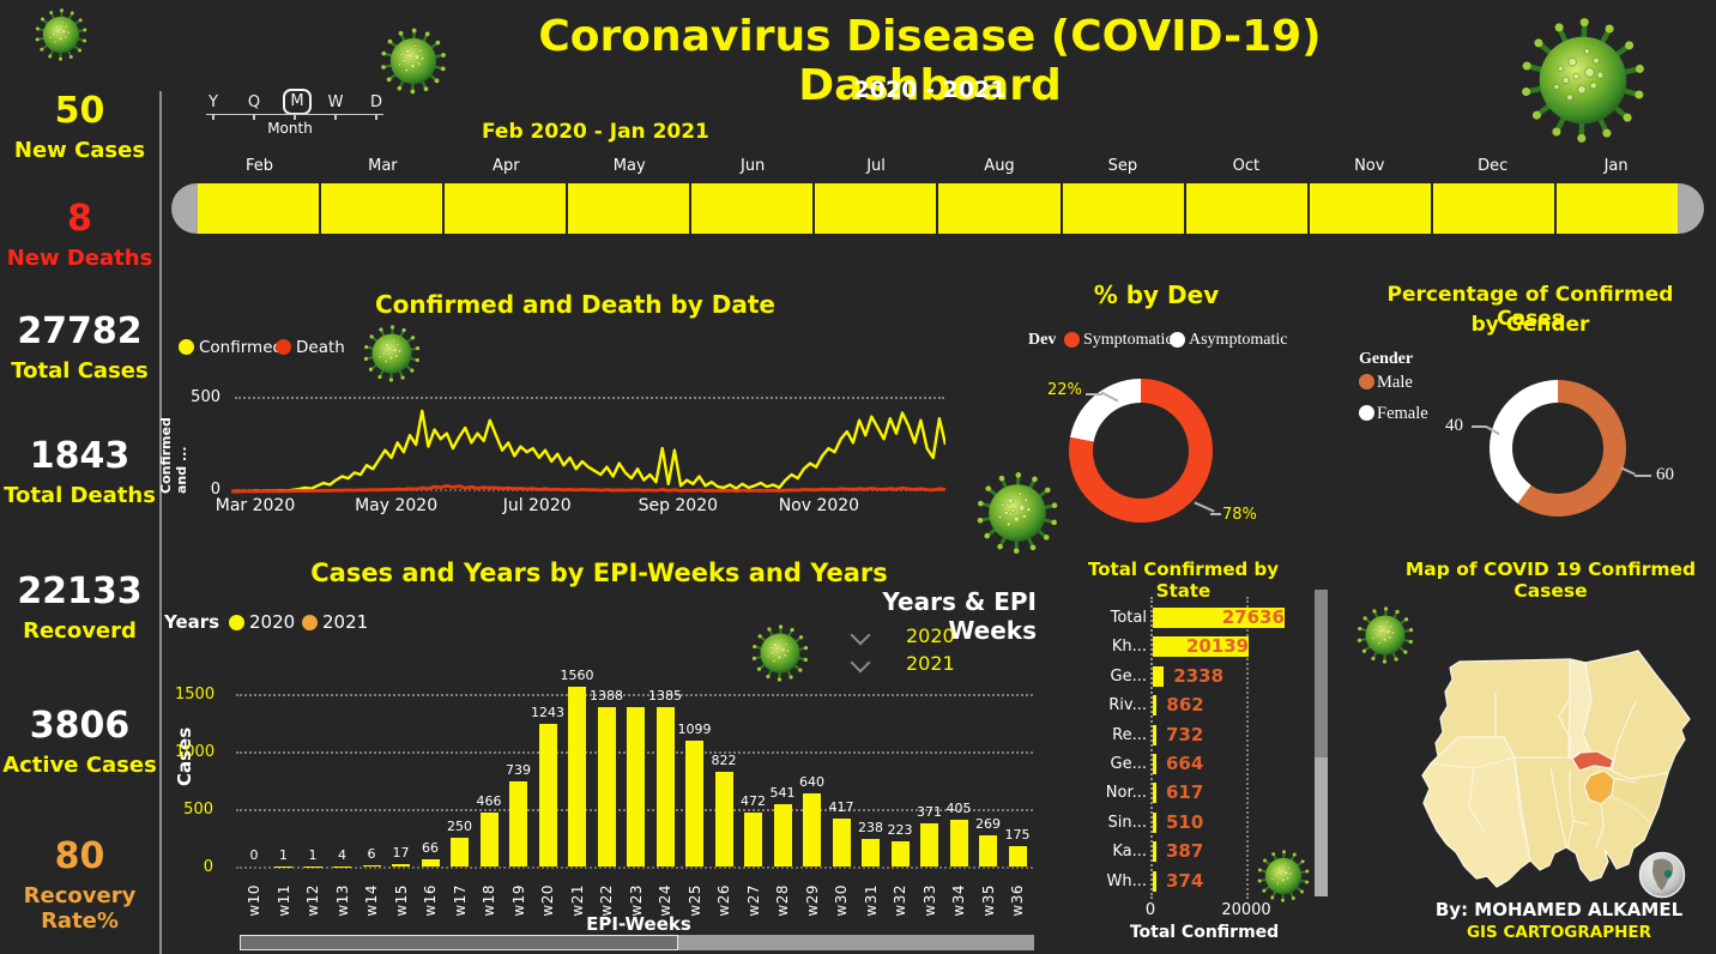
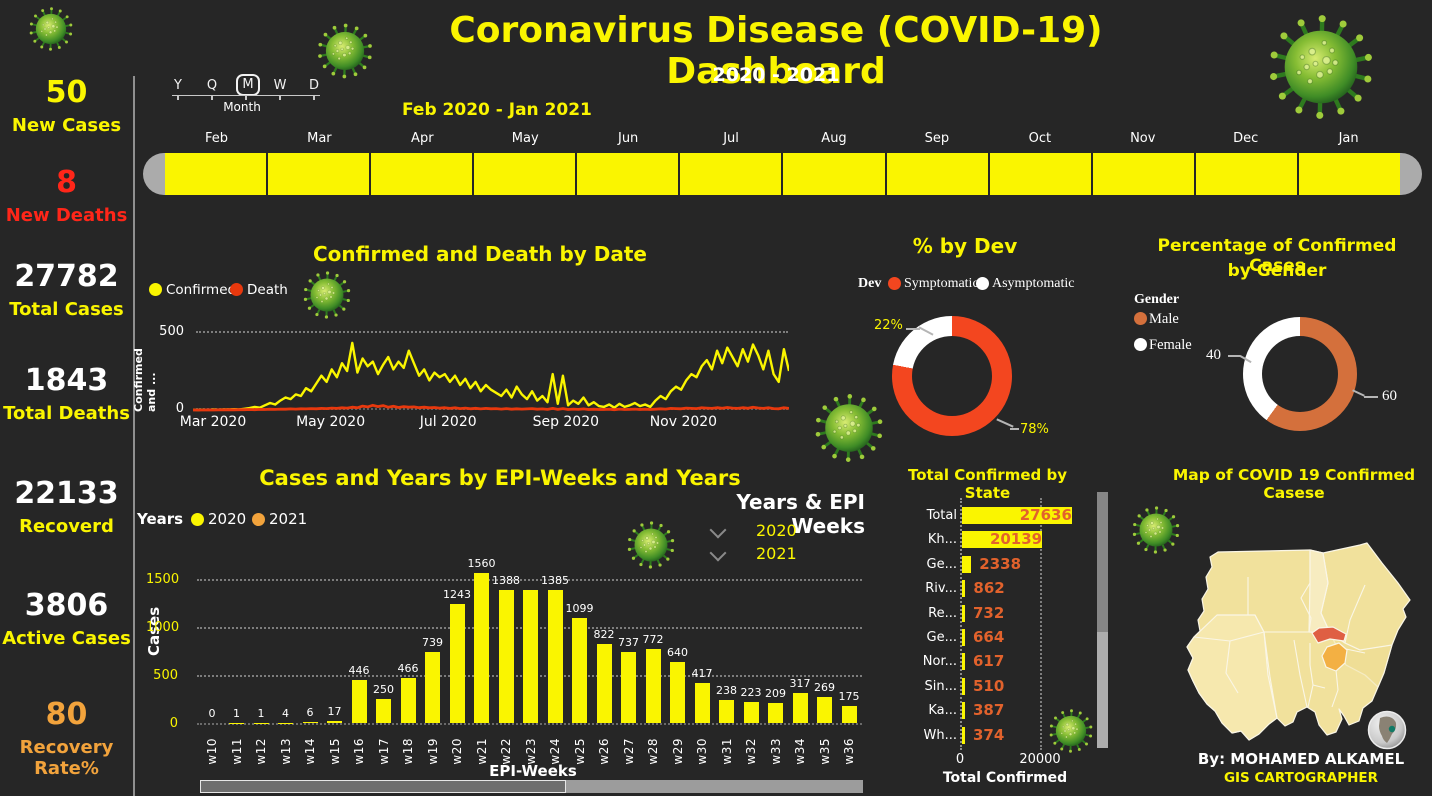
Cases and Years by EPI-Weeks and Years/w16: 66 -> 446
Cases and Years by EPI-Weeks and Years/w27: 472 -> 737
Cases and Years by EPI-Weeks and Years/w28: 541 -> 772
Cases and Years by EPI-Weeks and Years/w33: 371 -> 209
Cases and Years by EPI-Weeks and Years/w34: 405 -> 317
